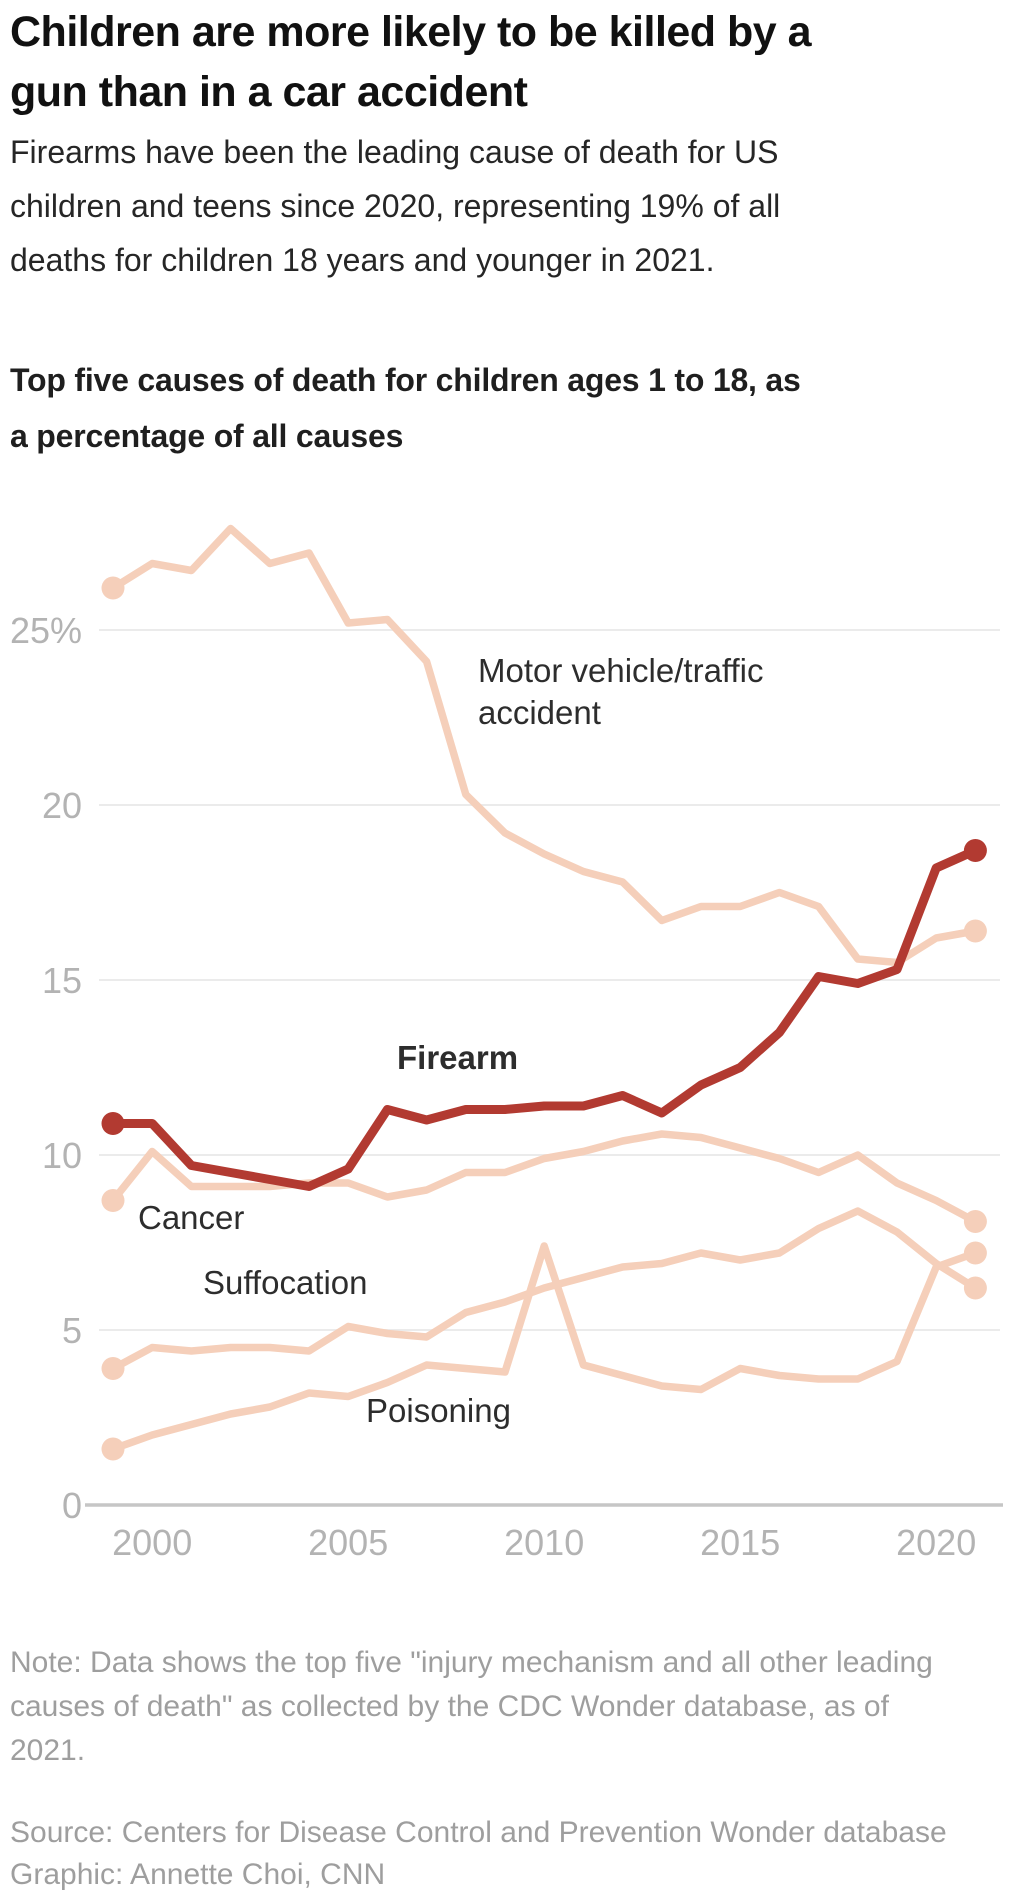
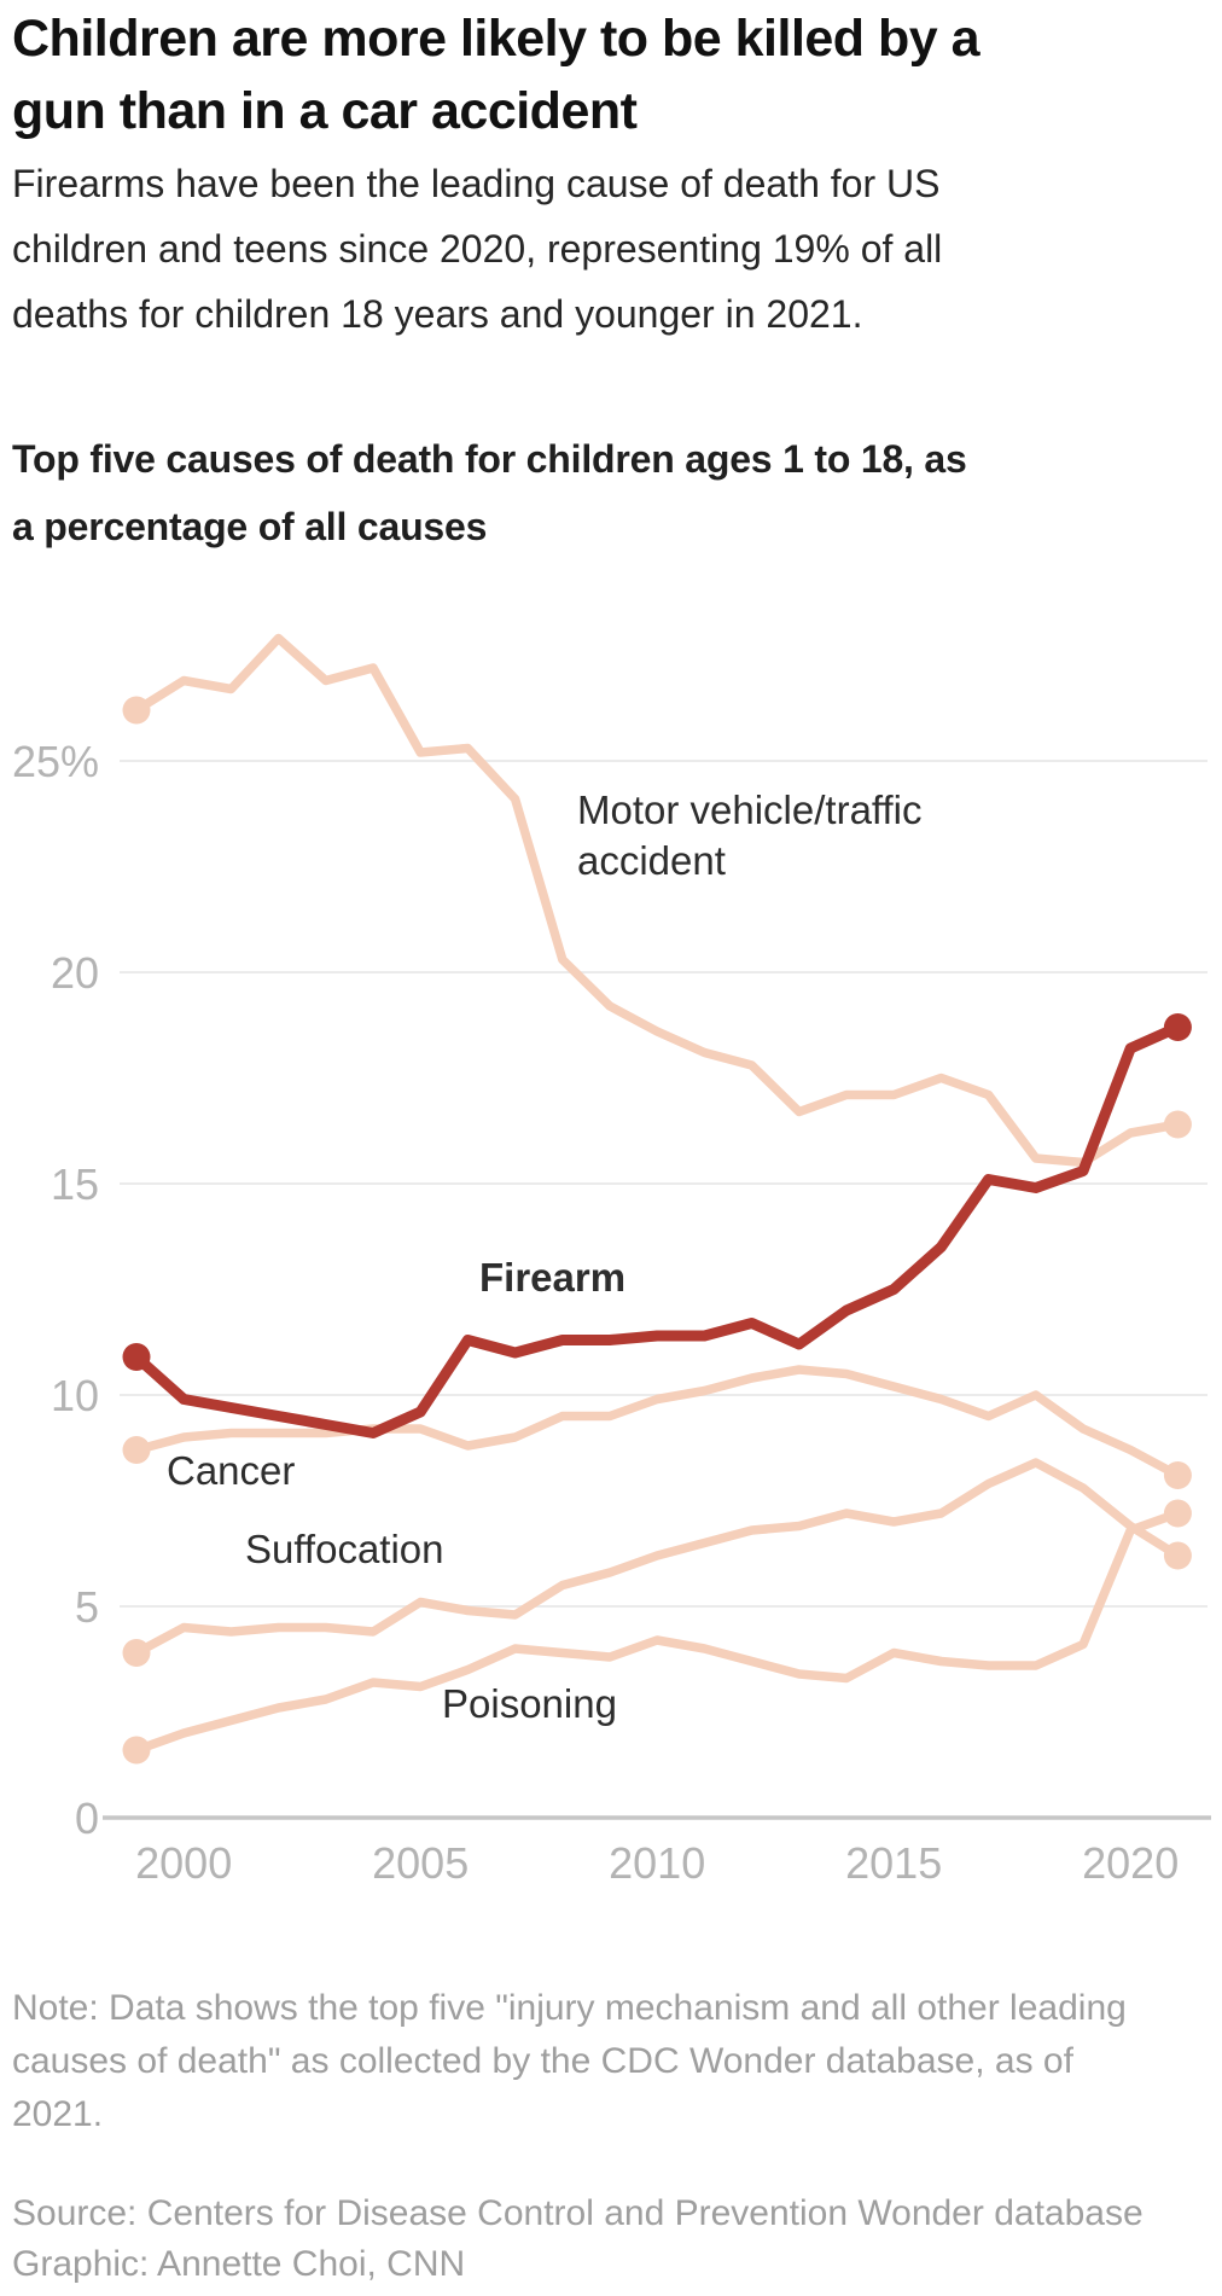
Cancer/2000: 10.1% -> 9.0%
Firearm/2000: 10.9% -> 9.9%
Poisoning/2010: 7.4% -> 4.2%
